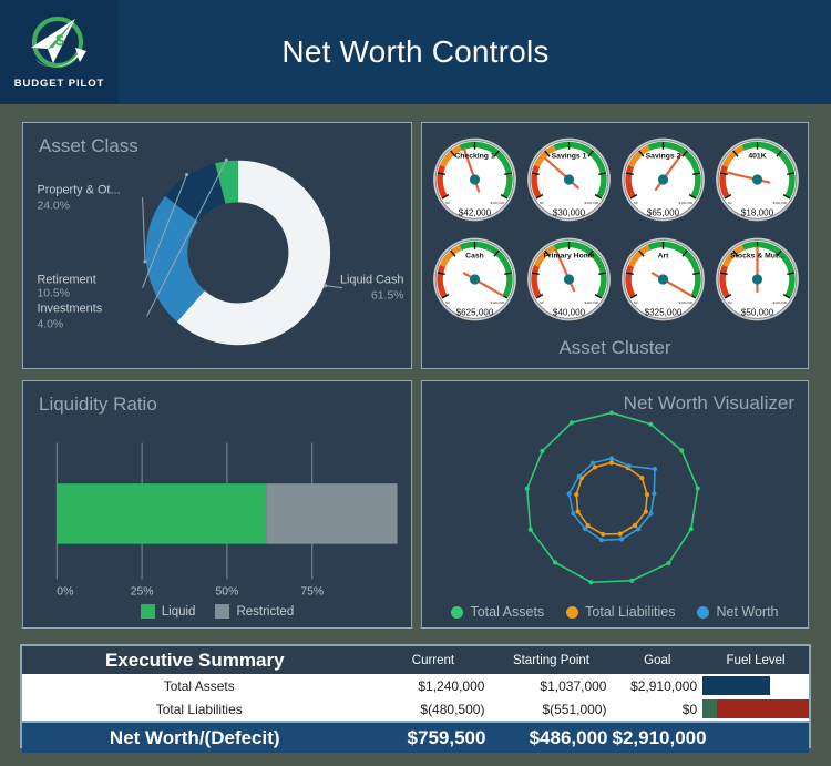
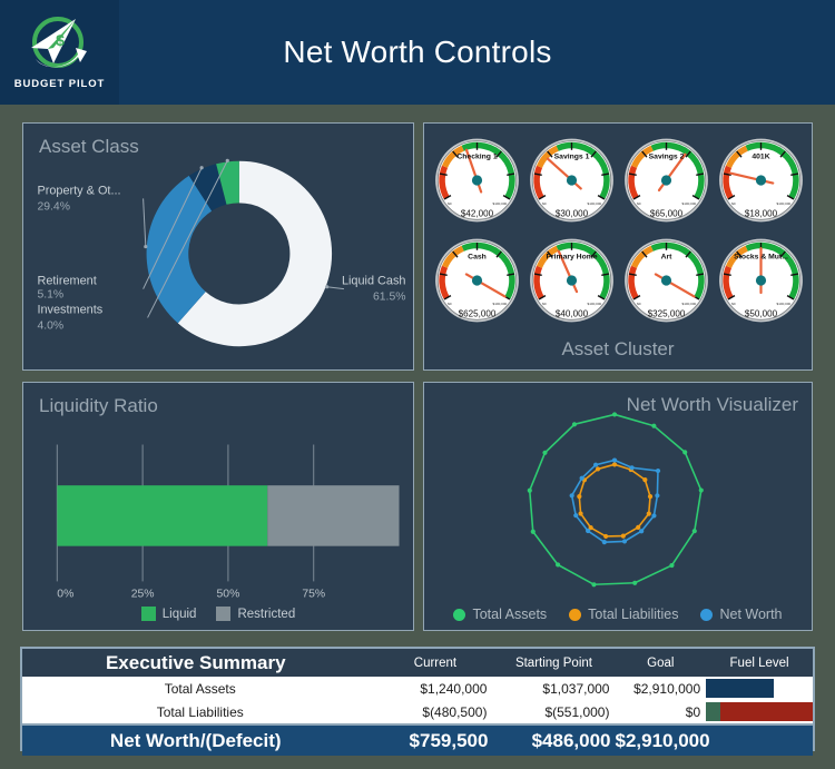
Asset Class/Property & Ot...: 24.0% -> 29.4%
Asset Class/Retirement: 10.5% -> 5.1%
